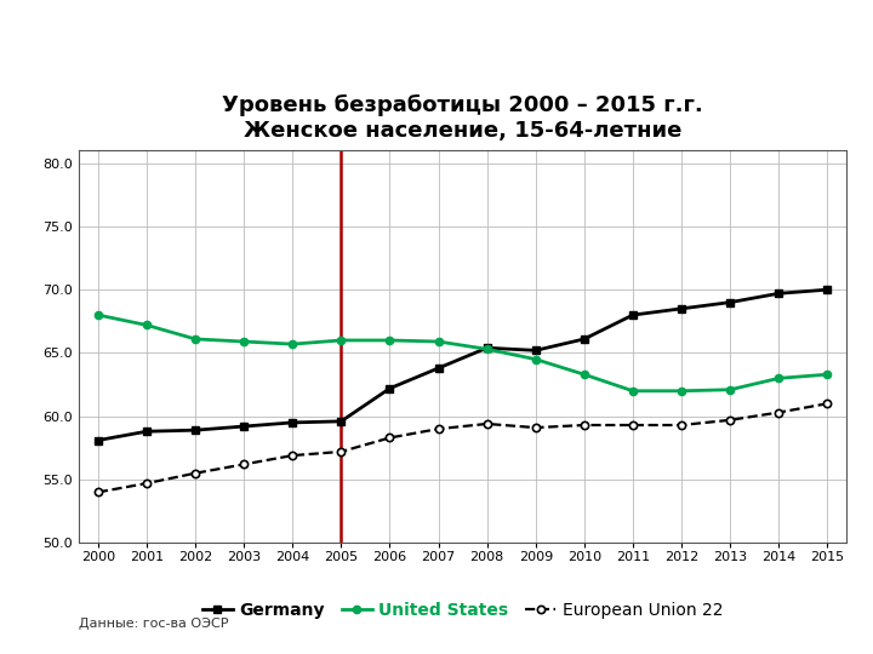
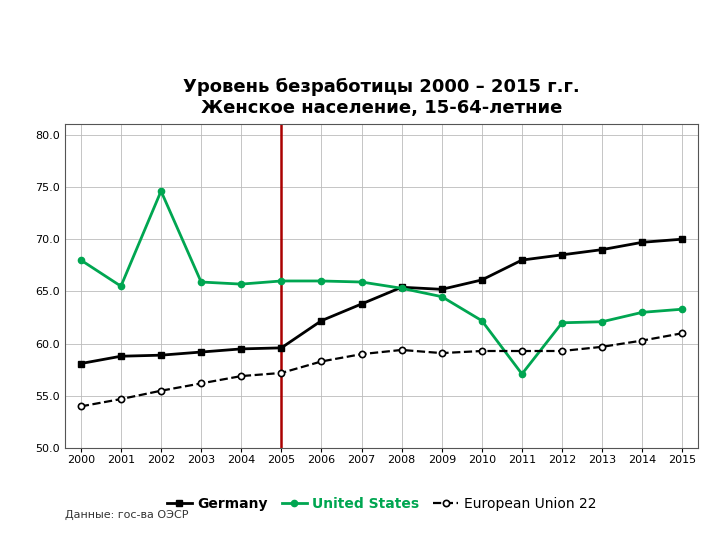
United States/2001: 67.2 -> 65.5
United States/2002: 66.1 -> 74.6
United States/2010: 63.3 -> 62.2
United States/2011: 62.0 -> 57.1
